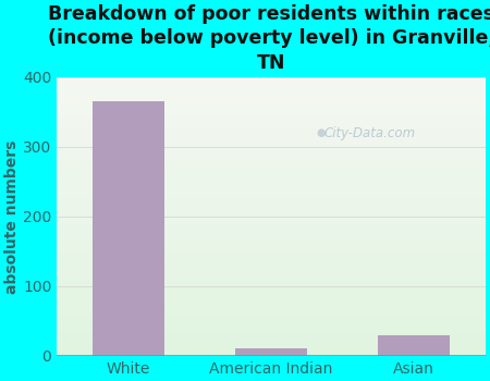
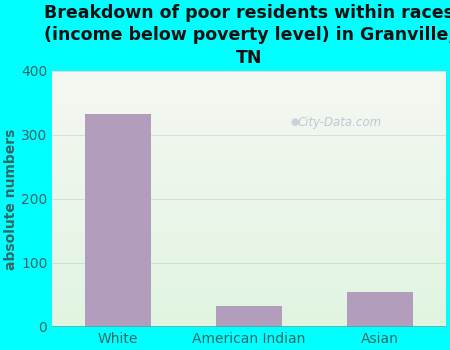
White: 365 -> 332
American Indian: 11 -> 32
Asian: 30 -> 54
